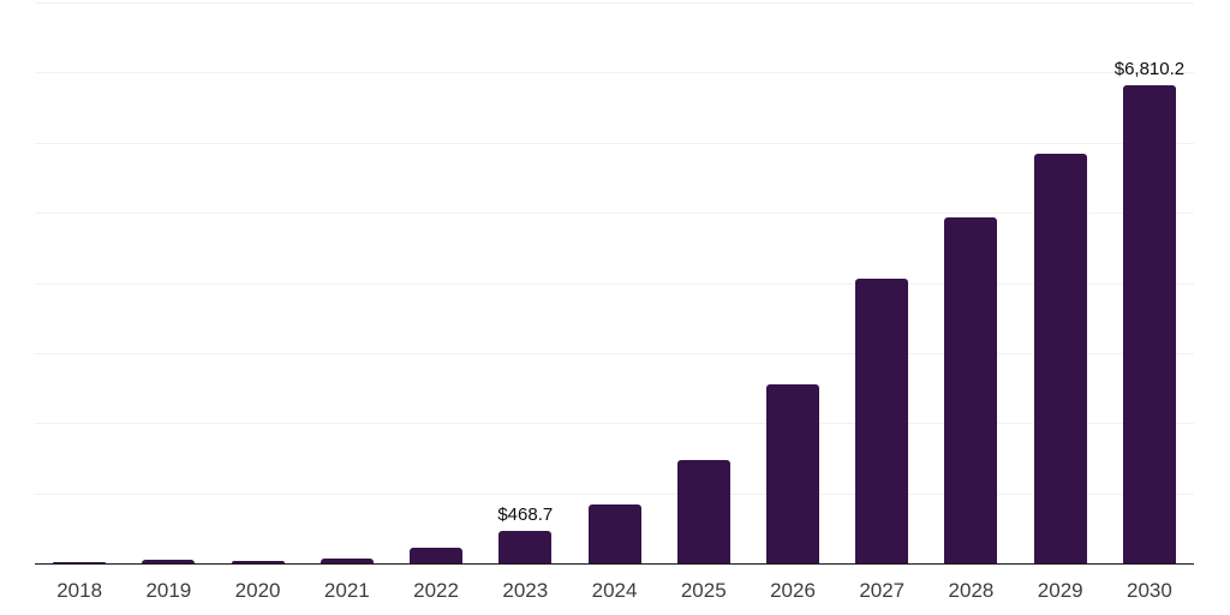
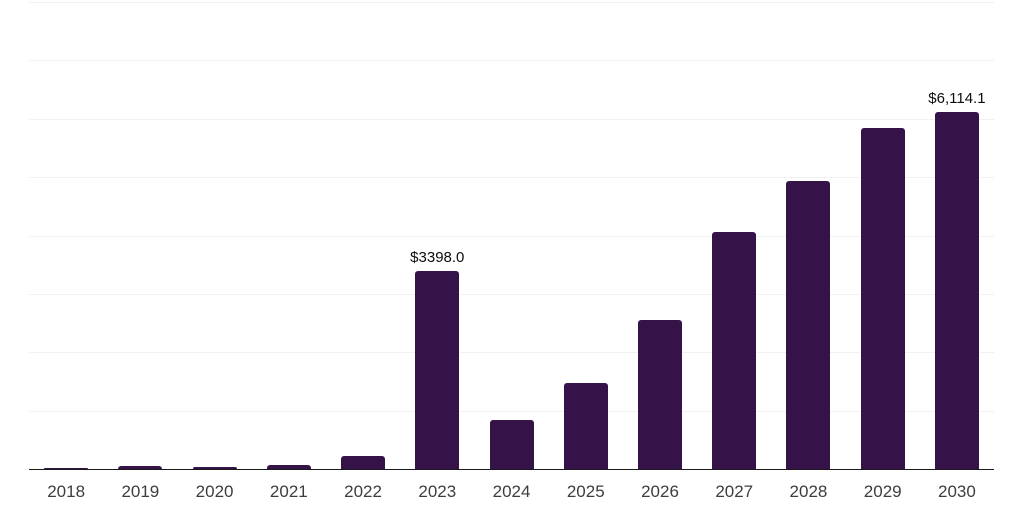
2023: $468.7 -> $3398.0
2030: $6,810.2 -> $6,114.1
